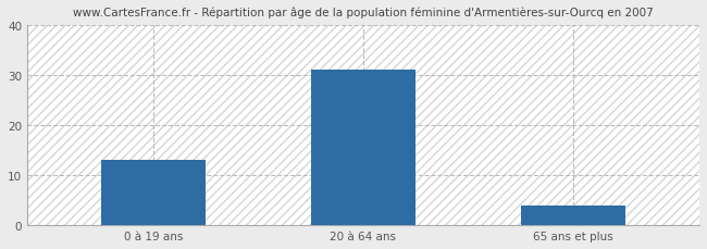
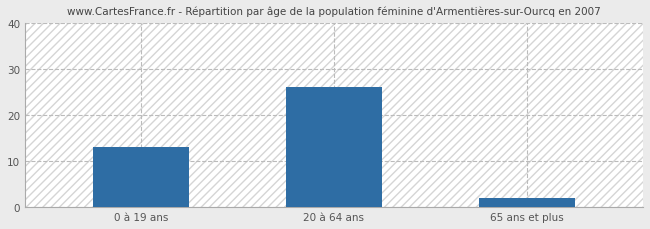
20 à 64 ans: 31 -> 26
65 ans et plus: 4 -> 2
